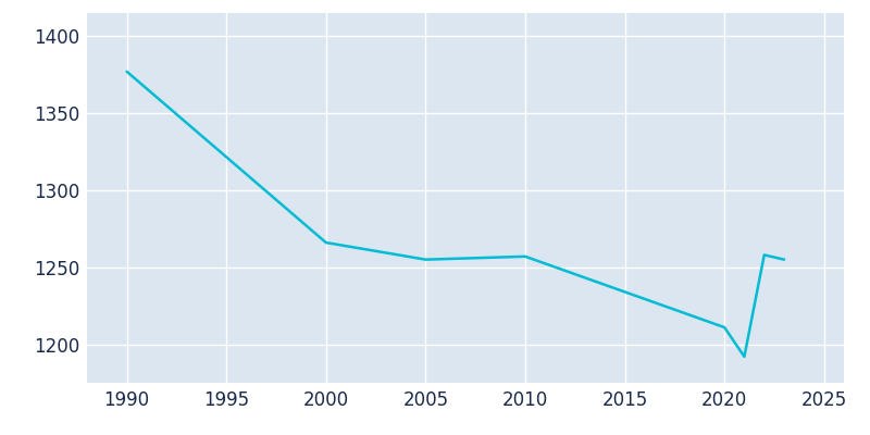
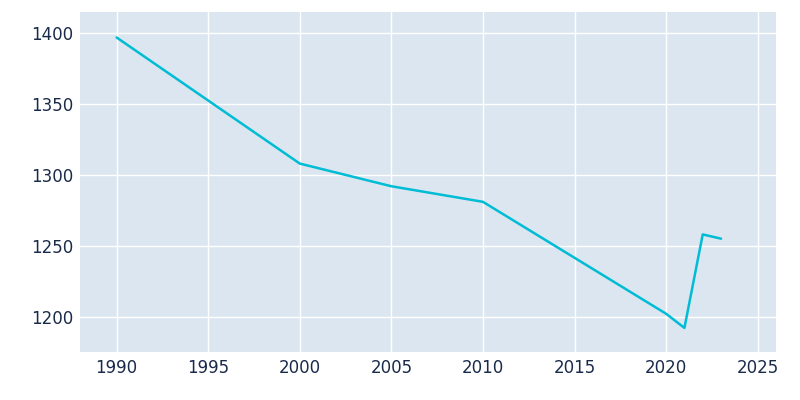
1990: 1377 -> 1397
2000: 1266 -> 1308
2005: 1255 -> 1292
2010: 1257 -> 1281
2020: 1211 -> 1202
